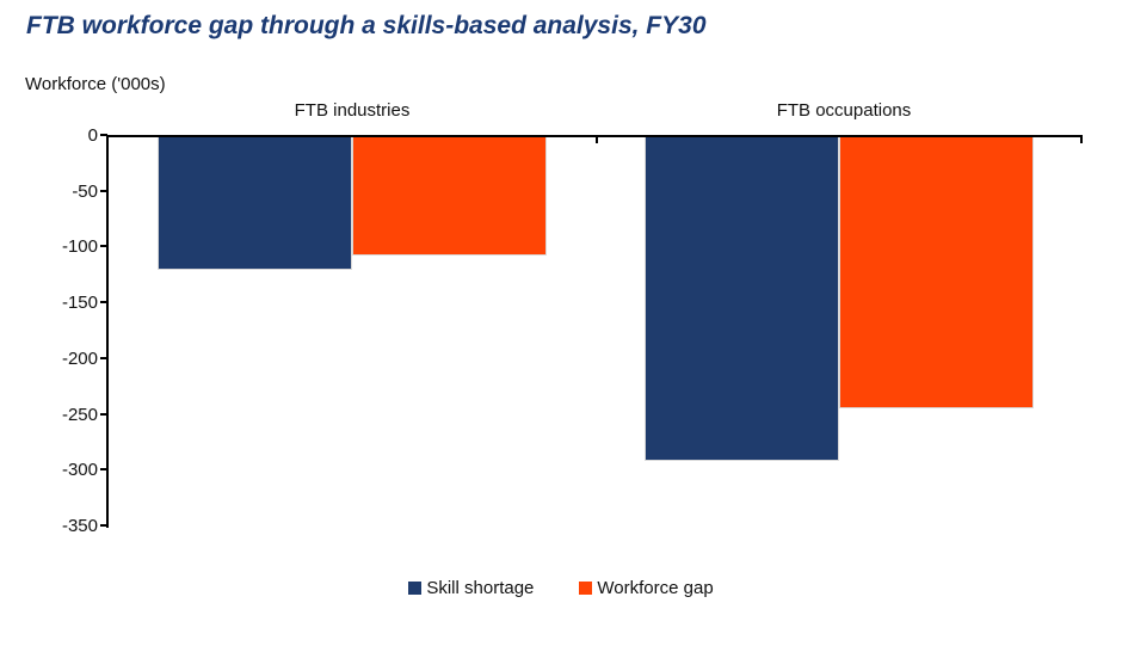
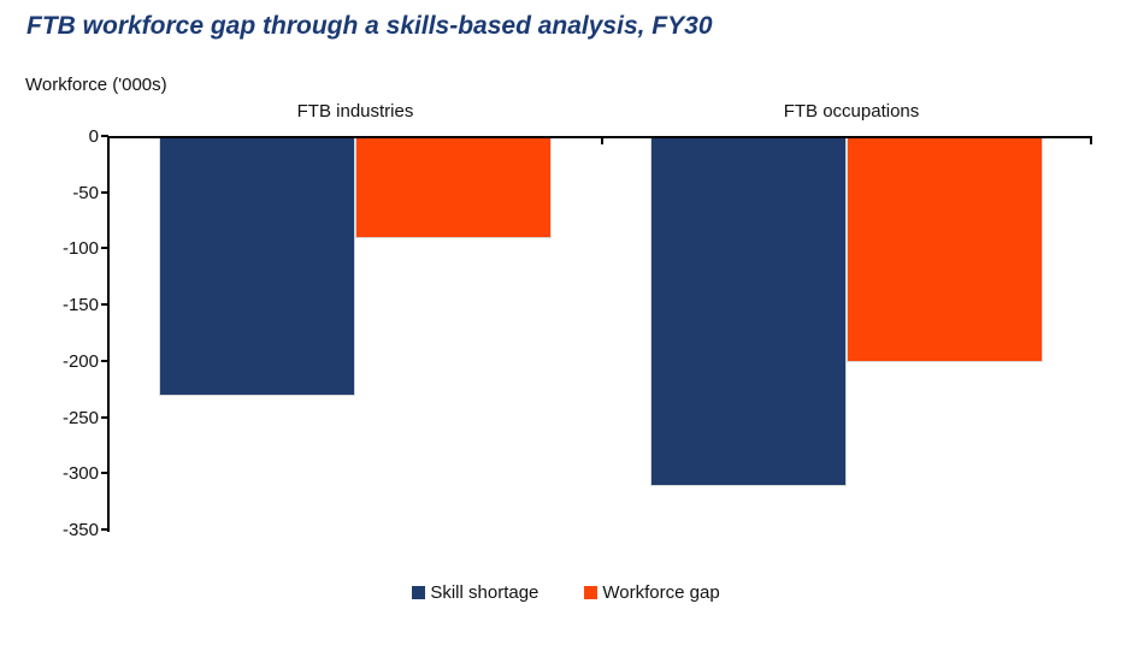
Skill shortage/FTB industries: -120 -> -230
Workforce gap/FTB industries: -110 -> -90
Skill shortage/FTB occupations: -290 -> -310
Workforce gap/FTB occupations: -240 -> -200
